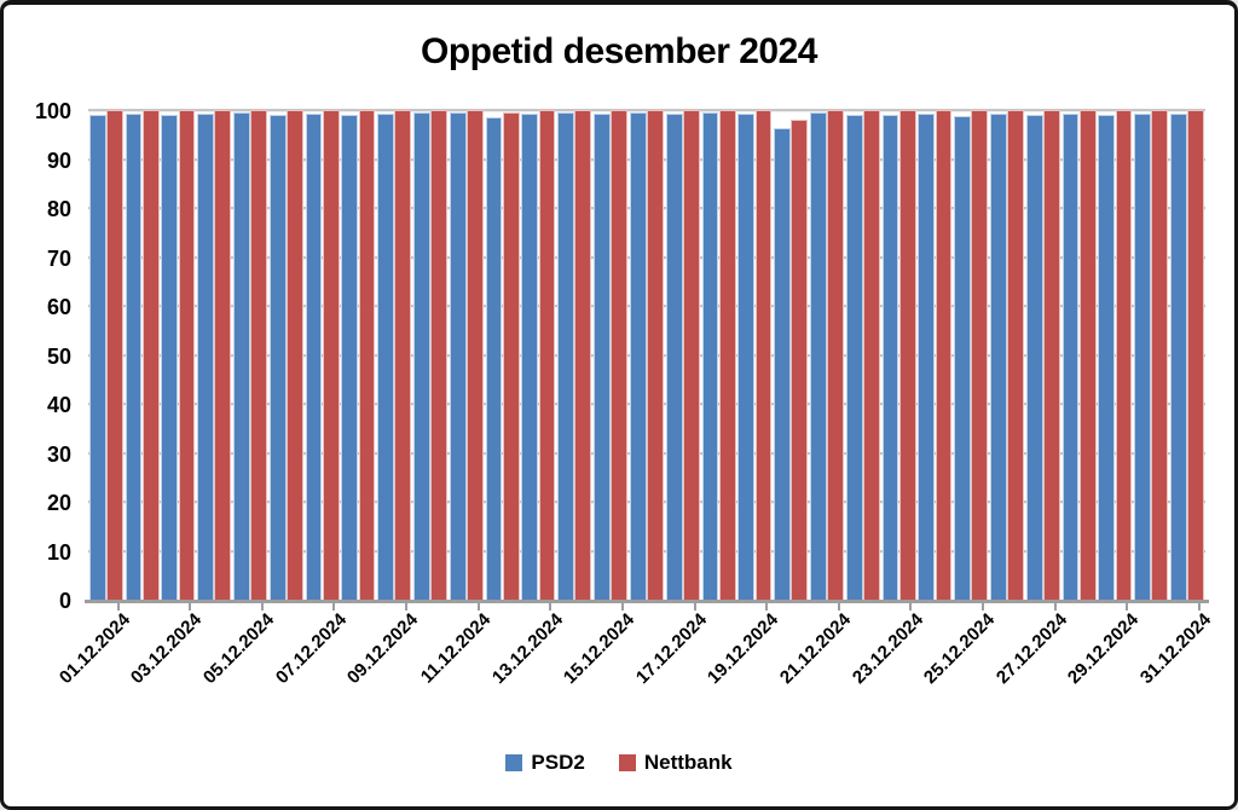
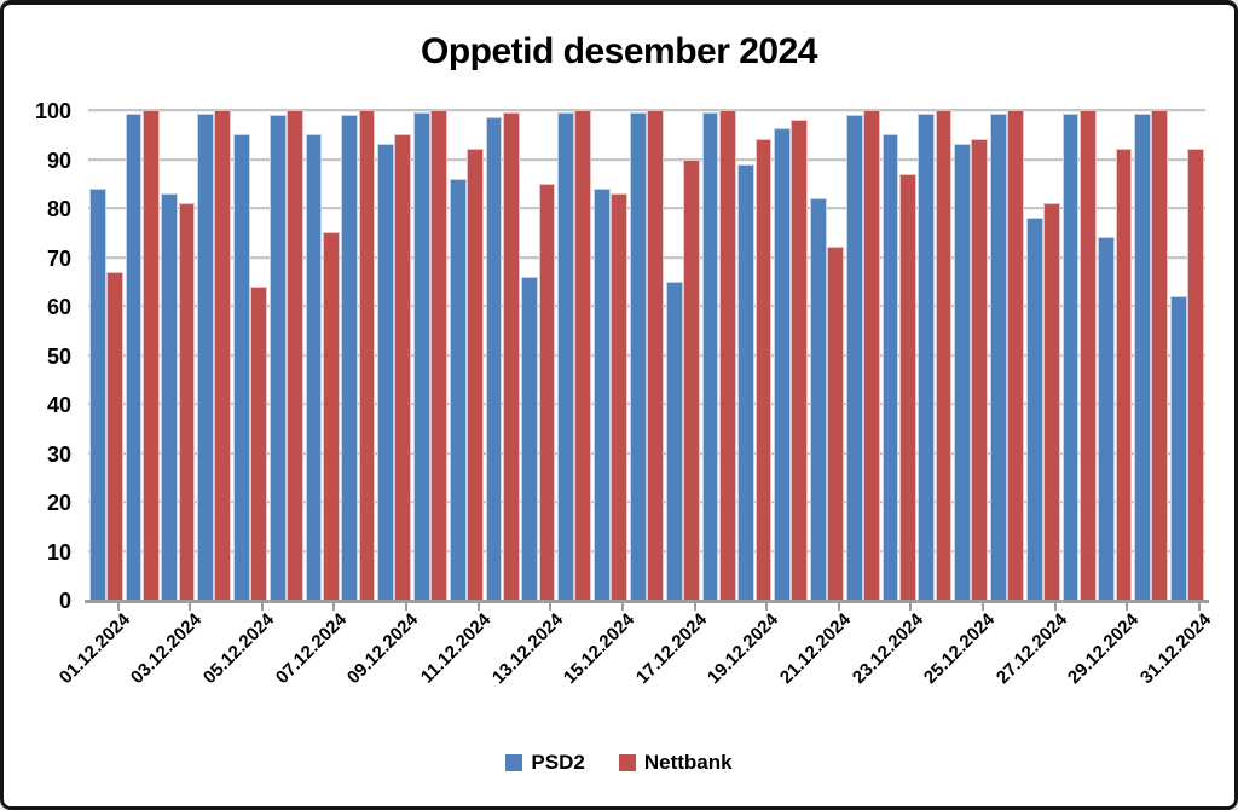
PSD2/01.12.2024: 99 -> 84
Nettbank/01.12.2024: 100 -> 67
PSD2/03.12.2024: 99 -> 83
Nettbank/03.12.2024: 100 -> 81
PSD2/05.12.2024: 100 -> 95
Nettbank/05.12.2024: 100 -> 64
PSD2/07.12.2024: 99 -> 95
Nettbank/07.12.2024: 100 -> 75
PSD2/09.12.2024: 99 -> 93
Nettbank/09.12.2024: 100 -> 95
PSD2/11.12.2024: 99 -> 86
Nettbank/11.12.2024: 100 -> 92
PSD2/13.12.2024: 99 -> 66
Nettbank/13.12.2024: 100 -> 85
PSD2/15.12.2024: 99 -> 84
Nettbank/15.12.2024: 100 -> 83
PSD2/17.12.2024: 99 -> 65
Nettbank/17.12.2024: 100 -> 90
PSD2/19.12.2024: 99 -> 89
Nettbank/19.12.2024: 100 -> 94
PSD2/21.12.2024: 100 -> 82
Nettbank/21.12.2024: 100 -> 72
PSD2/23.12.2024: 99 -> 95
Nettbank/23.12.2024: 100 -> 87
PSD2/25.12.2024: 99 -> 93
Nettbank/25.12.2024: 100 -> 94
PSD2/27.12.2024: 99 -> 78
Nettbank/27.12.2024: 100 -> 81
PSD2/29.12.2024: 99 -> 74
Nettbank/29.12.2024: 100 -> 92
PSD2/31.12.2024: 99 -> 62
Nettbank/31.12.2024: 100 -> 92
